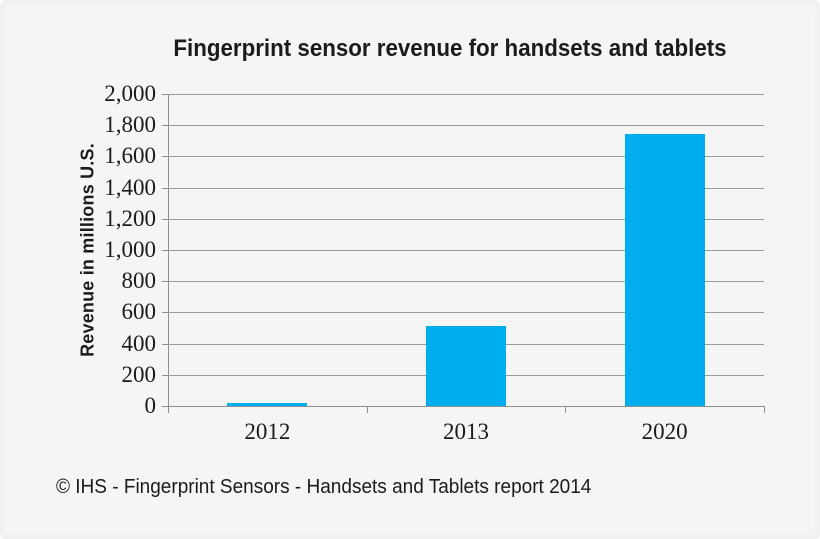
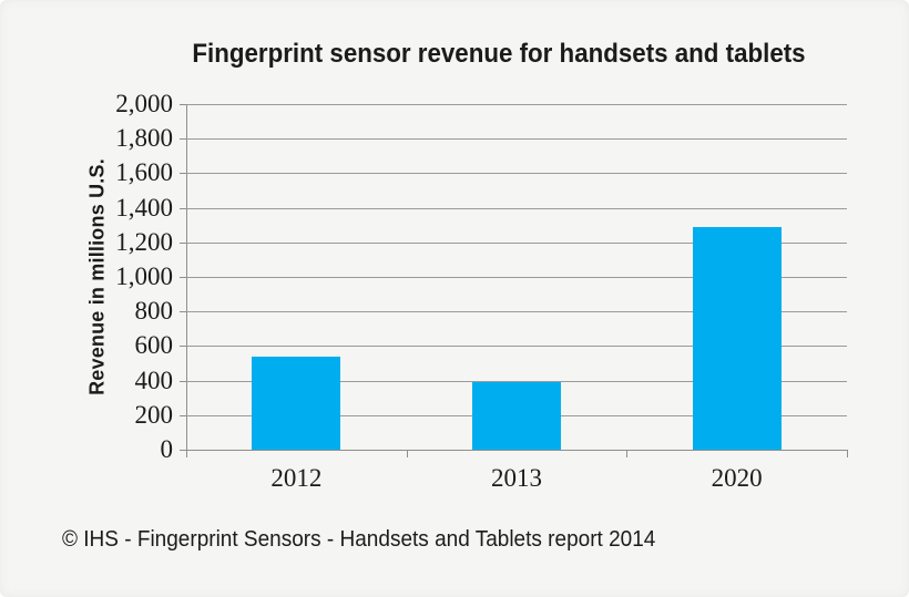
2012: 20 -> 540
2013: 510 -> 390
2020: 1740 -> 1290
